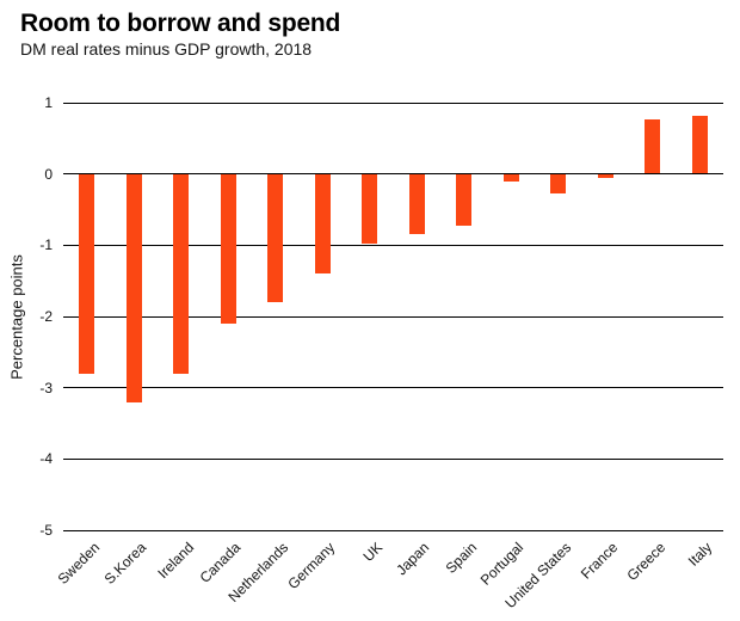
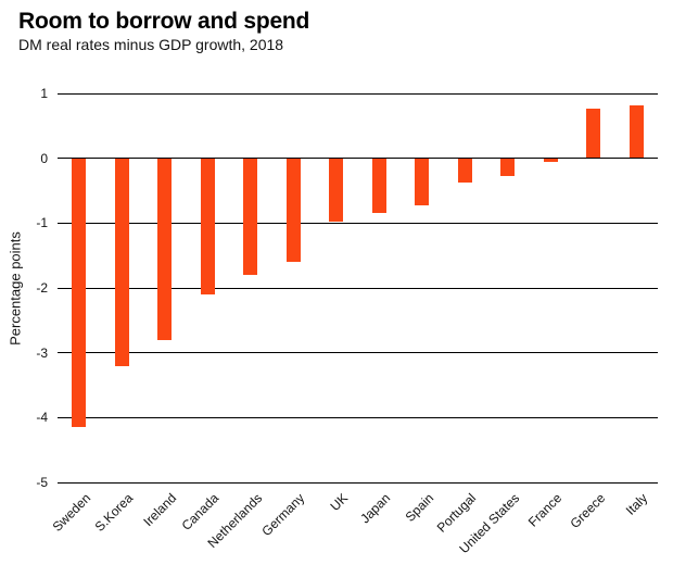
Sweden: -2.8 -> -4.2
Germany: -1.4 -> -1.6
Portugal: -0.1 -> -0.4
